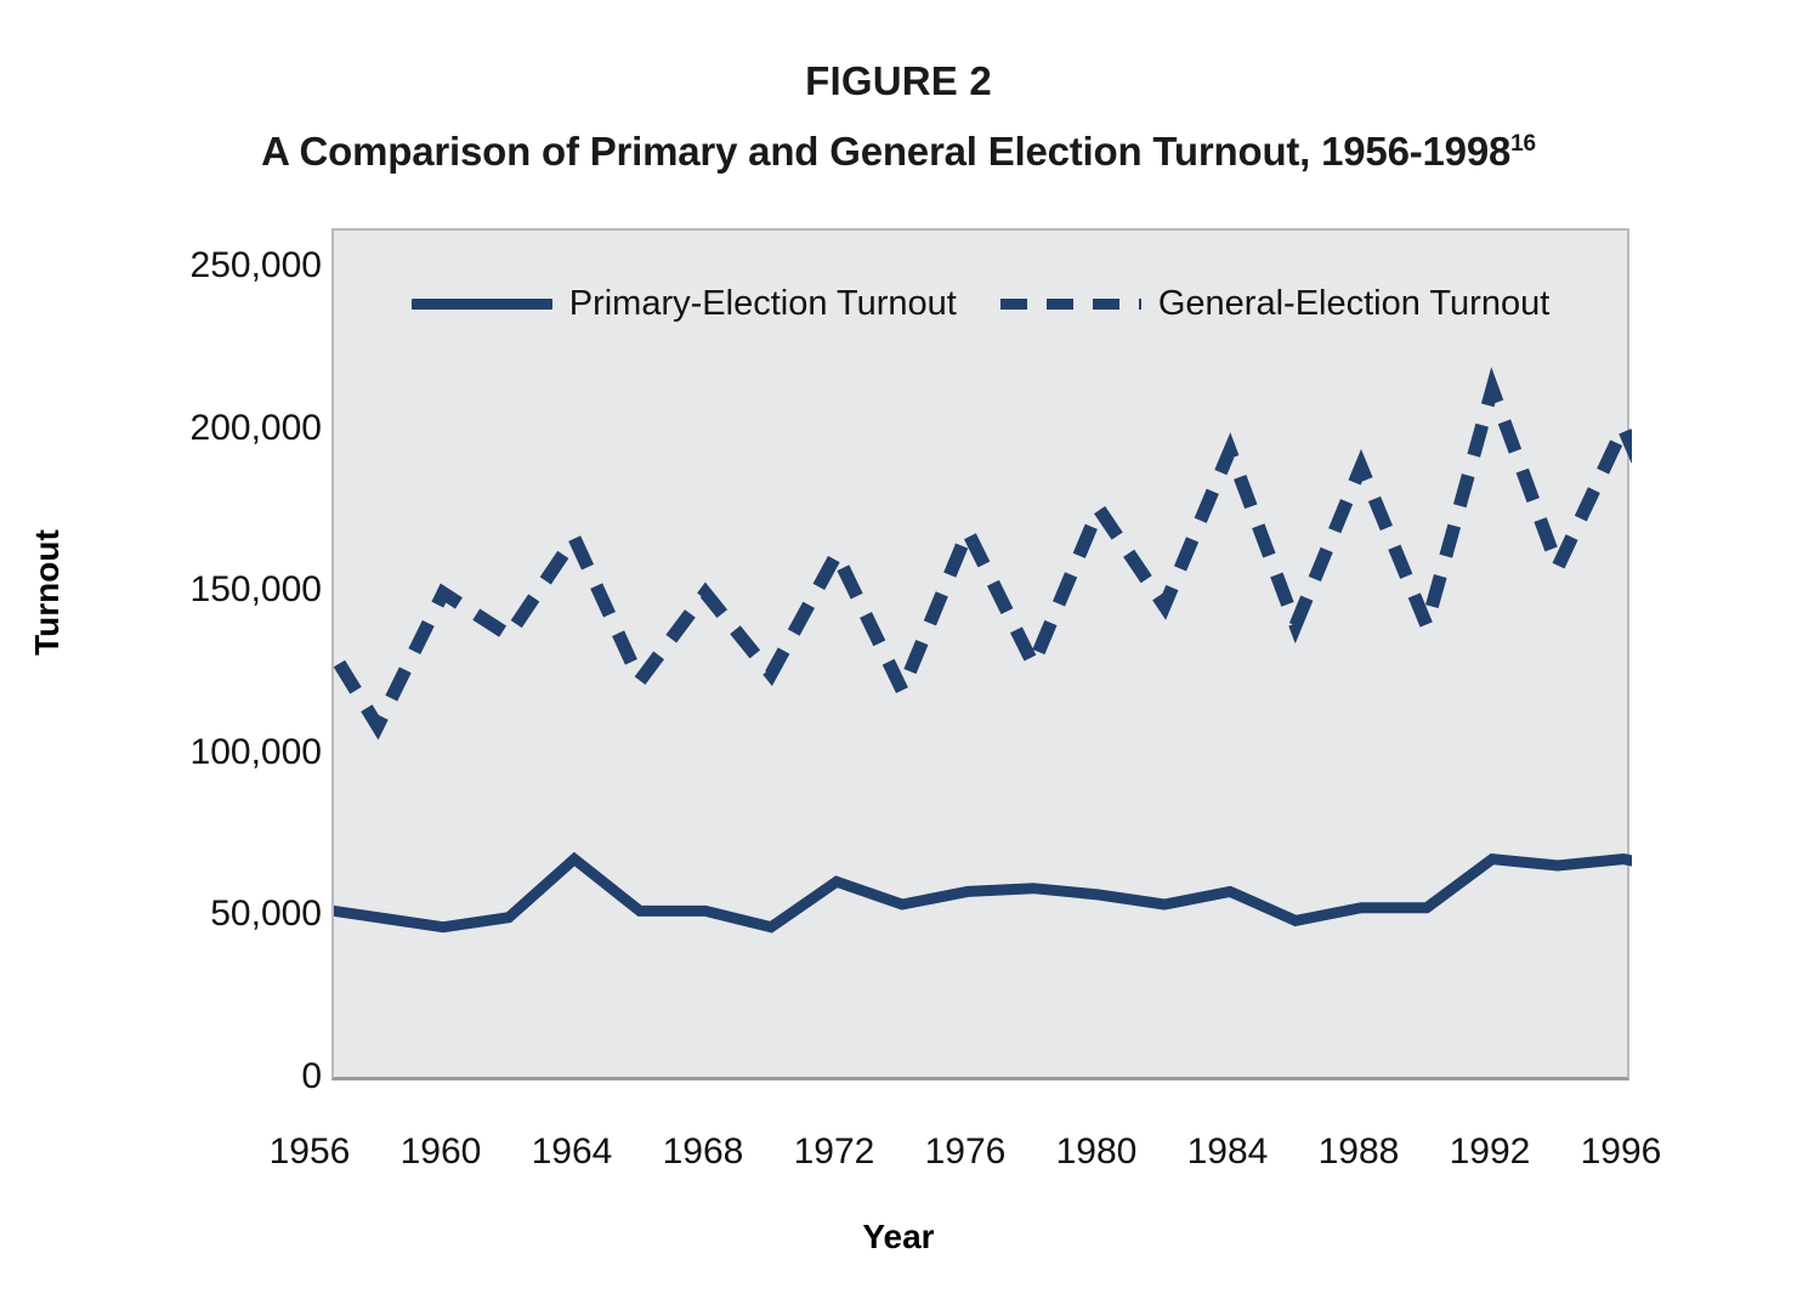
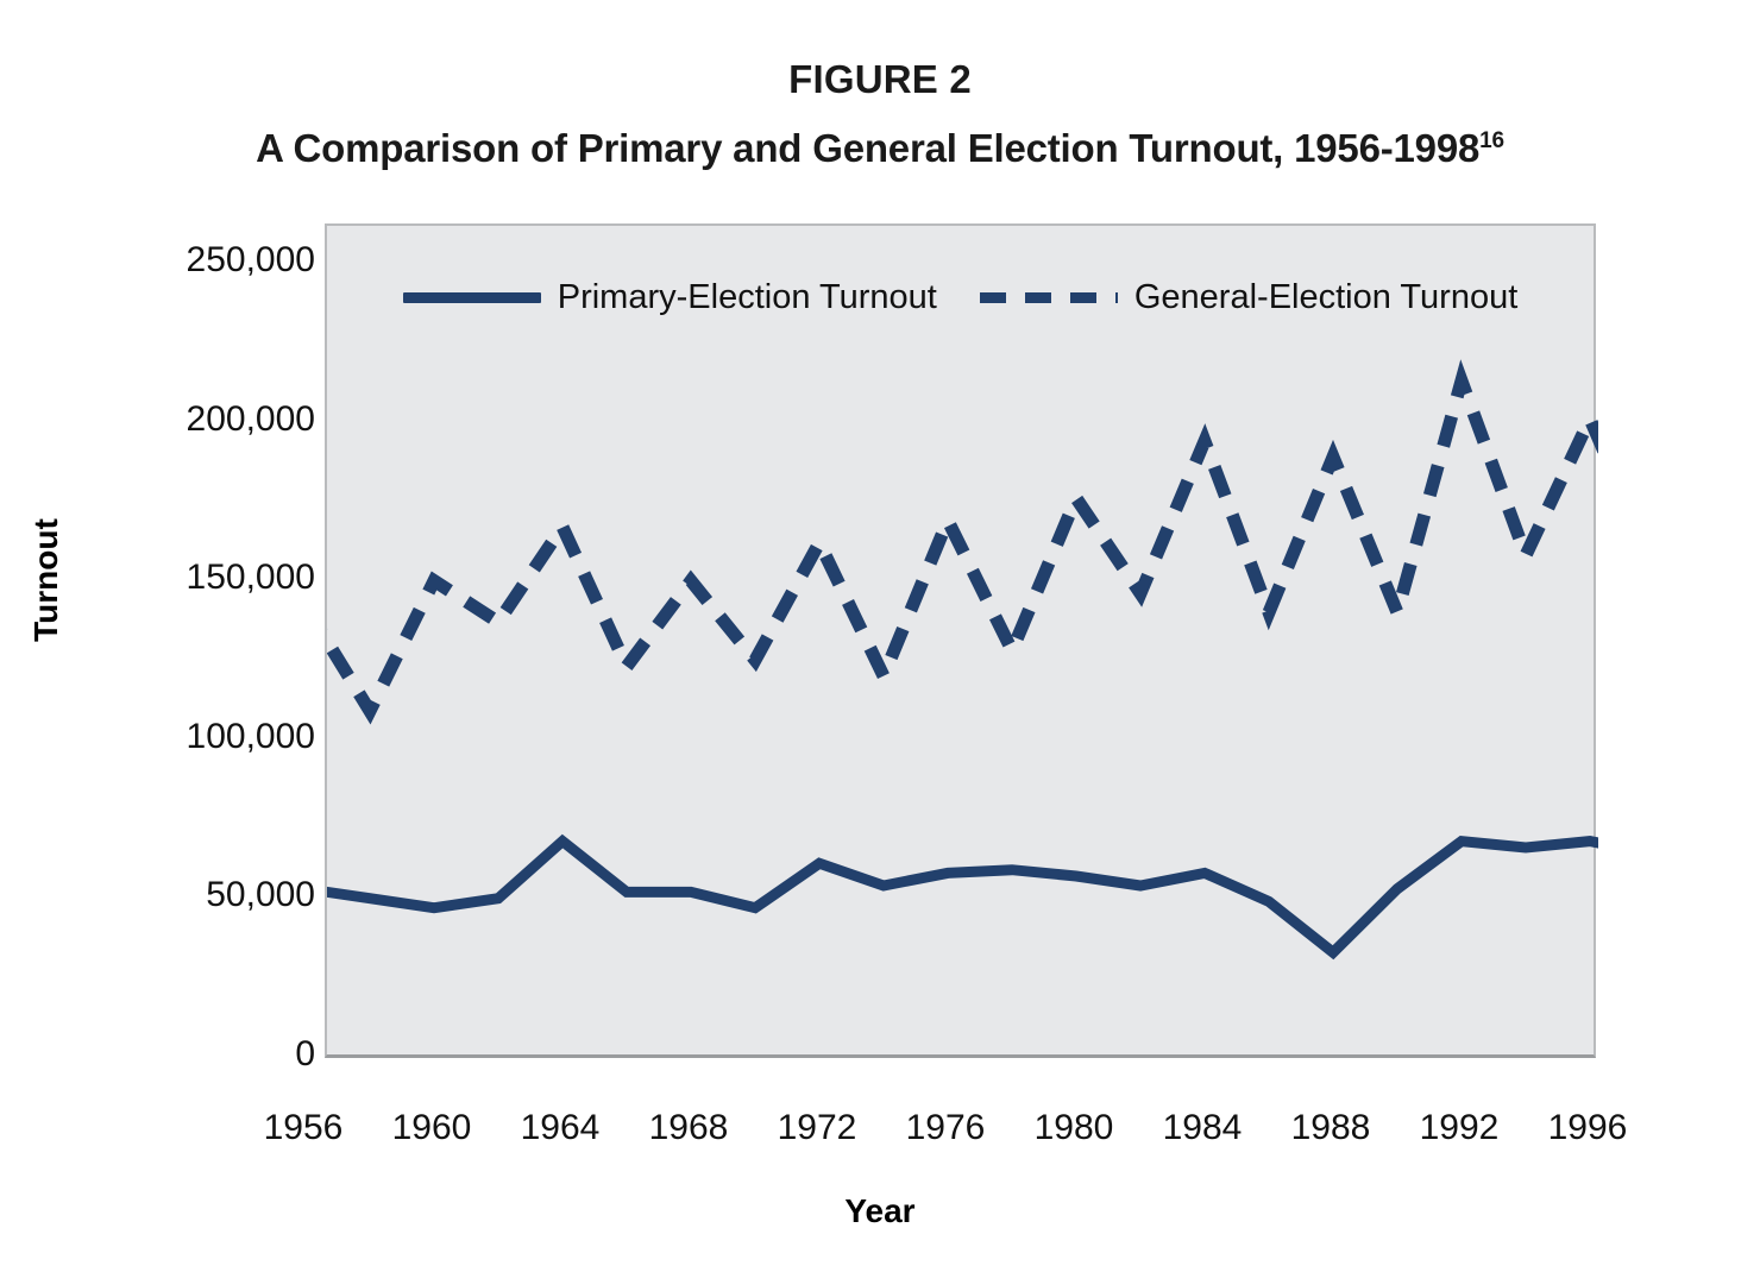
Primary-Election Turnout/1988: 54000 -> 34000
